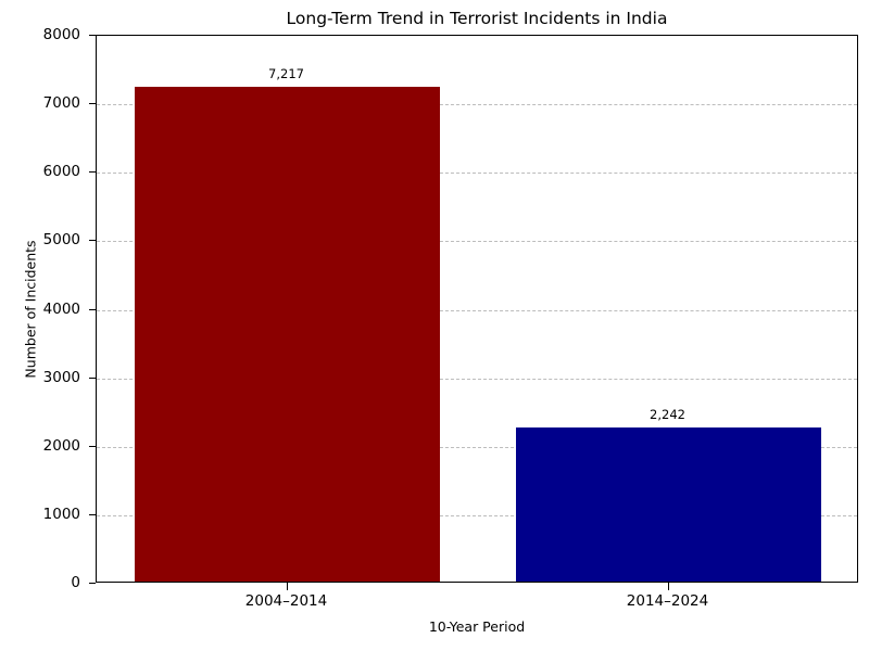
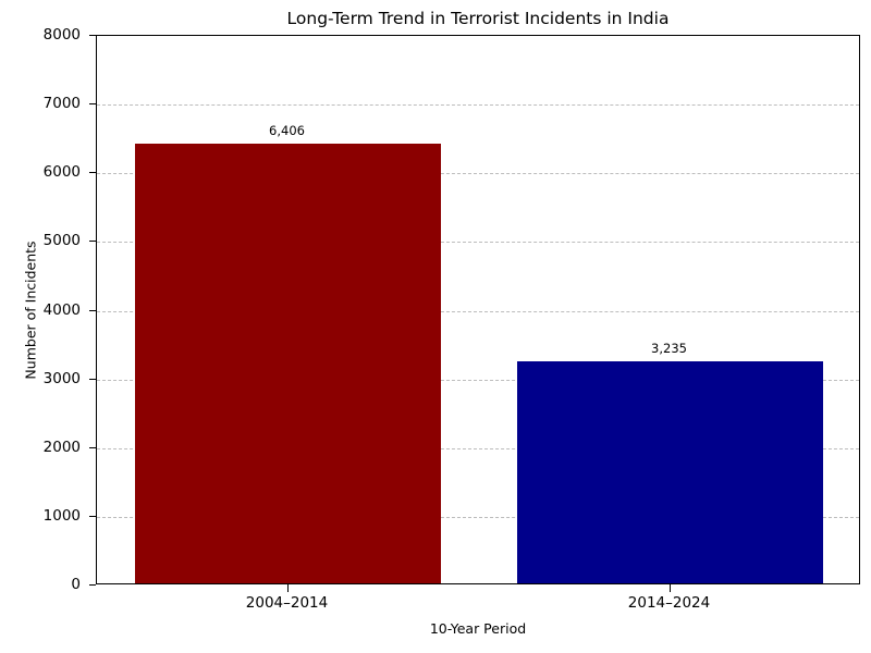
2004–2014: 7,217 -> 6,406
2014–2024: 2,242 -> 3,235
